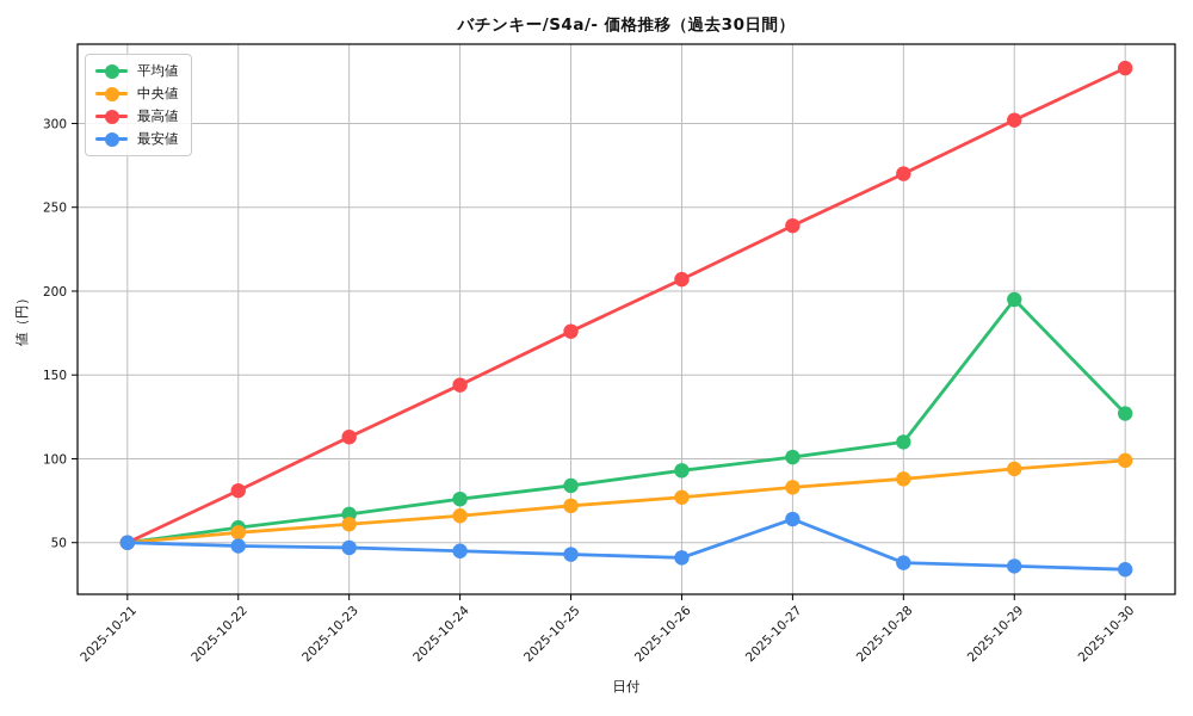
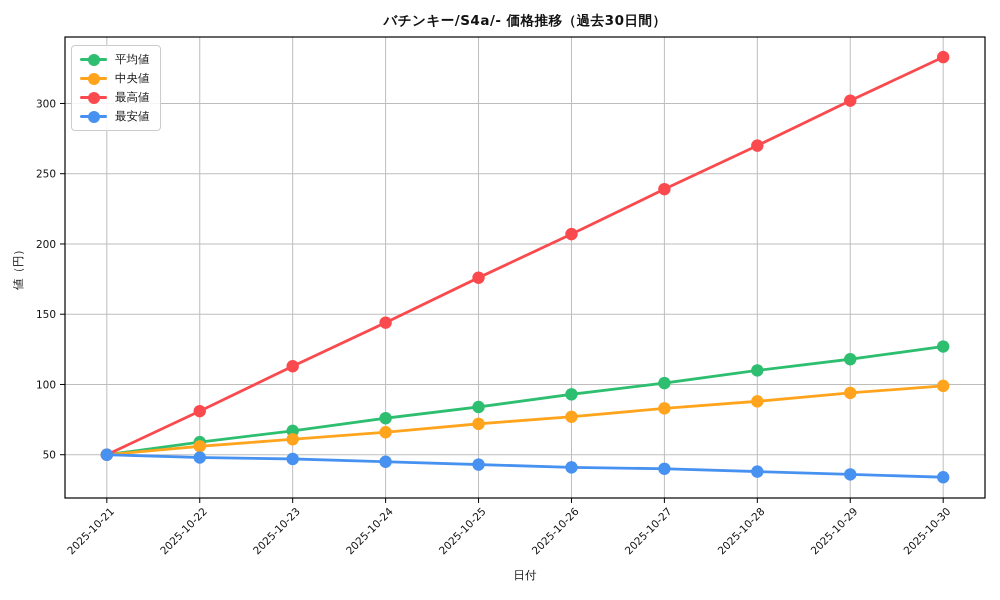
最安値/2025-10-27: 64 -> 40
平均値/2025-10-29: 195 -> 118
